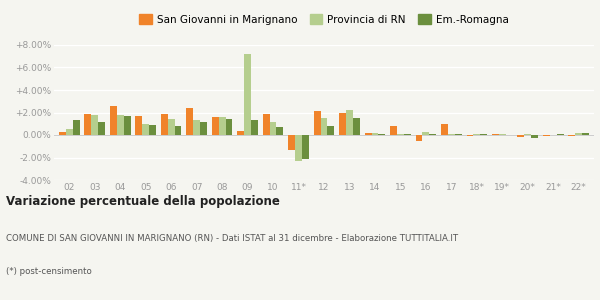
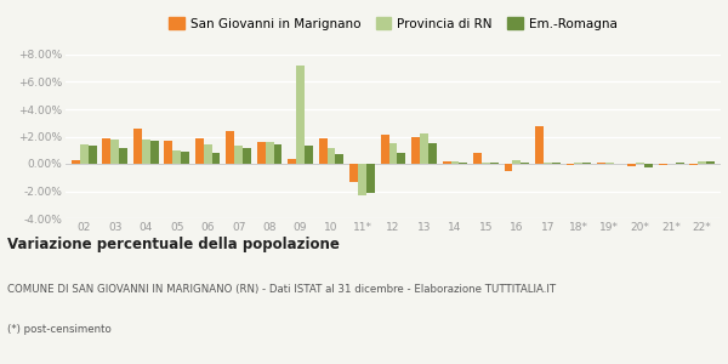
Provincia di RN/02: 0.5% -> 1.4%
San Giovanni in Marignano/17: 1.0% -> 2.8%
